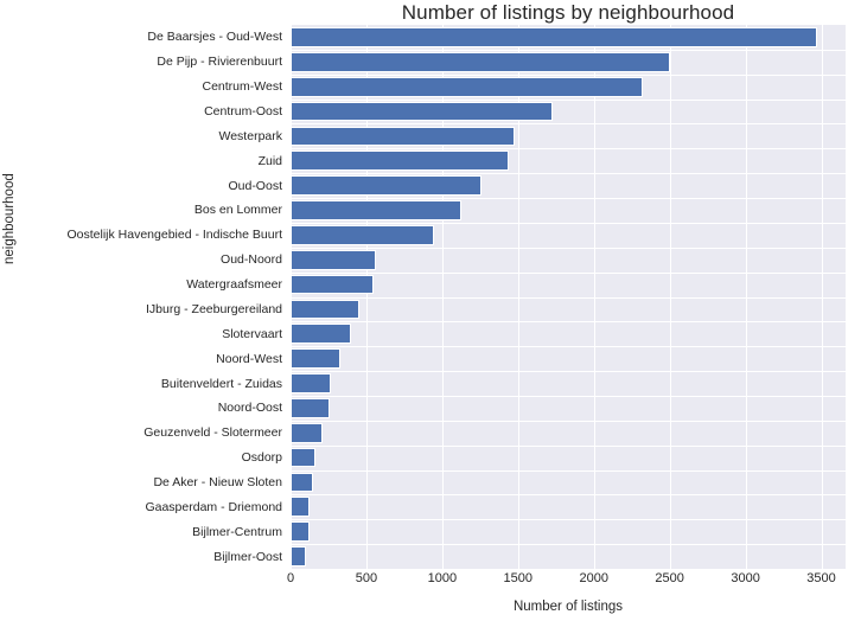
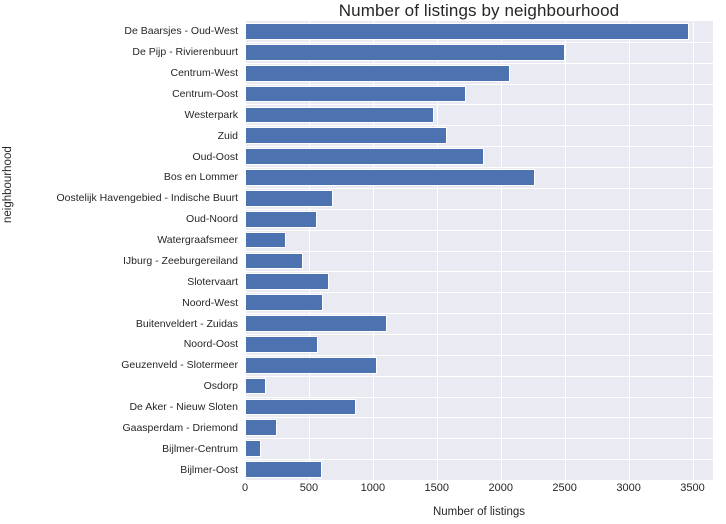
Centrum-West: 2320 -> 2070
Zuid: 1440 -> 1580
Oud-Oost: 1260 -> 1870
Bos en Lommer: 1130 -> 2270
Oostelijk Havengebied - Indische Buurt: 950 -> 690
Watergraafsmeer: 540 -> 320
Slotervaart: 400 -> 660
Noord-West: 330 -> 610
Buitenveldert - Zuidas: 260 -> 1110
Noord-Oost: 260 -> 570
Geuzenveld - Slotermeer: 210 -> 1030
De Aker - Nieuw Sloten: 150 -> 870
Gaasperdam - Driemond: 120 -> 250
Bijlmer-Oost: 100 -> 600
